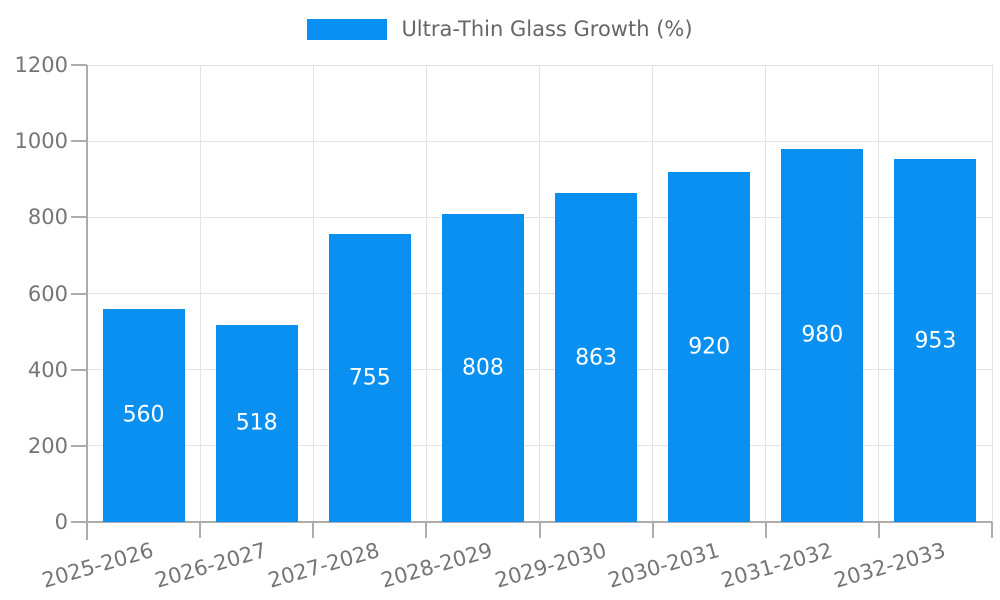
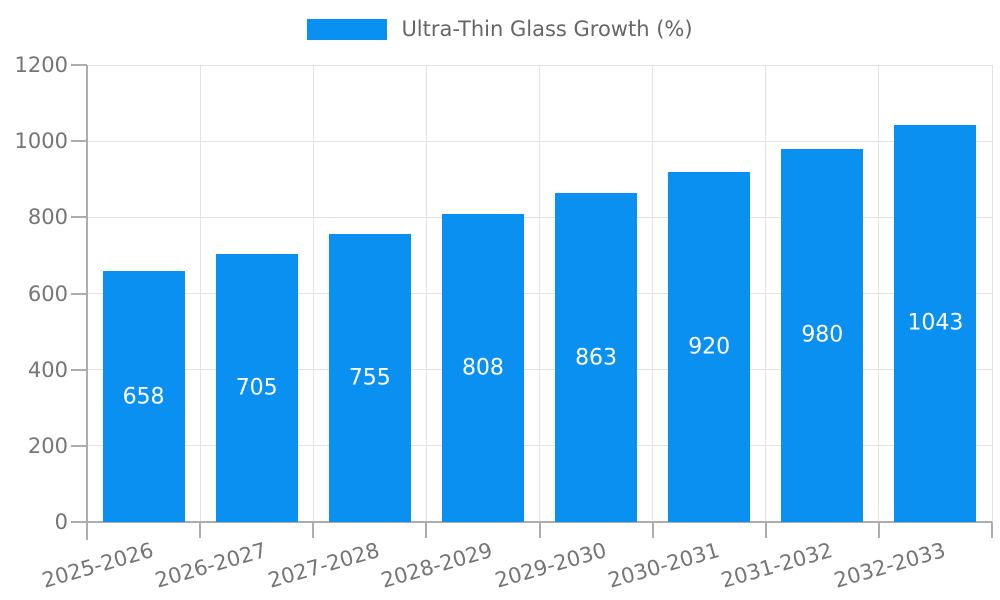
2025-2026: 560 -> 658
2026-2027: 518 -> 705
2032-2033: 953 -> 1043
